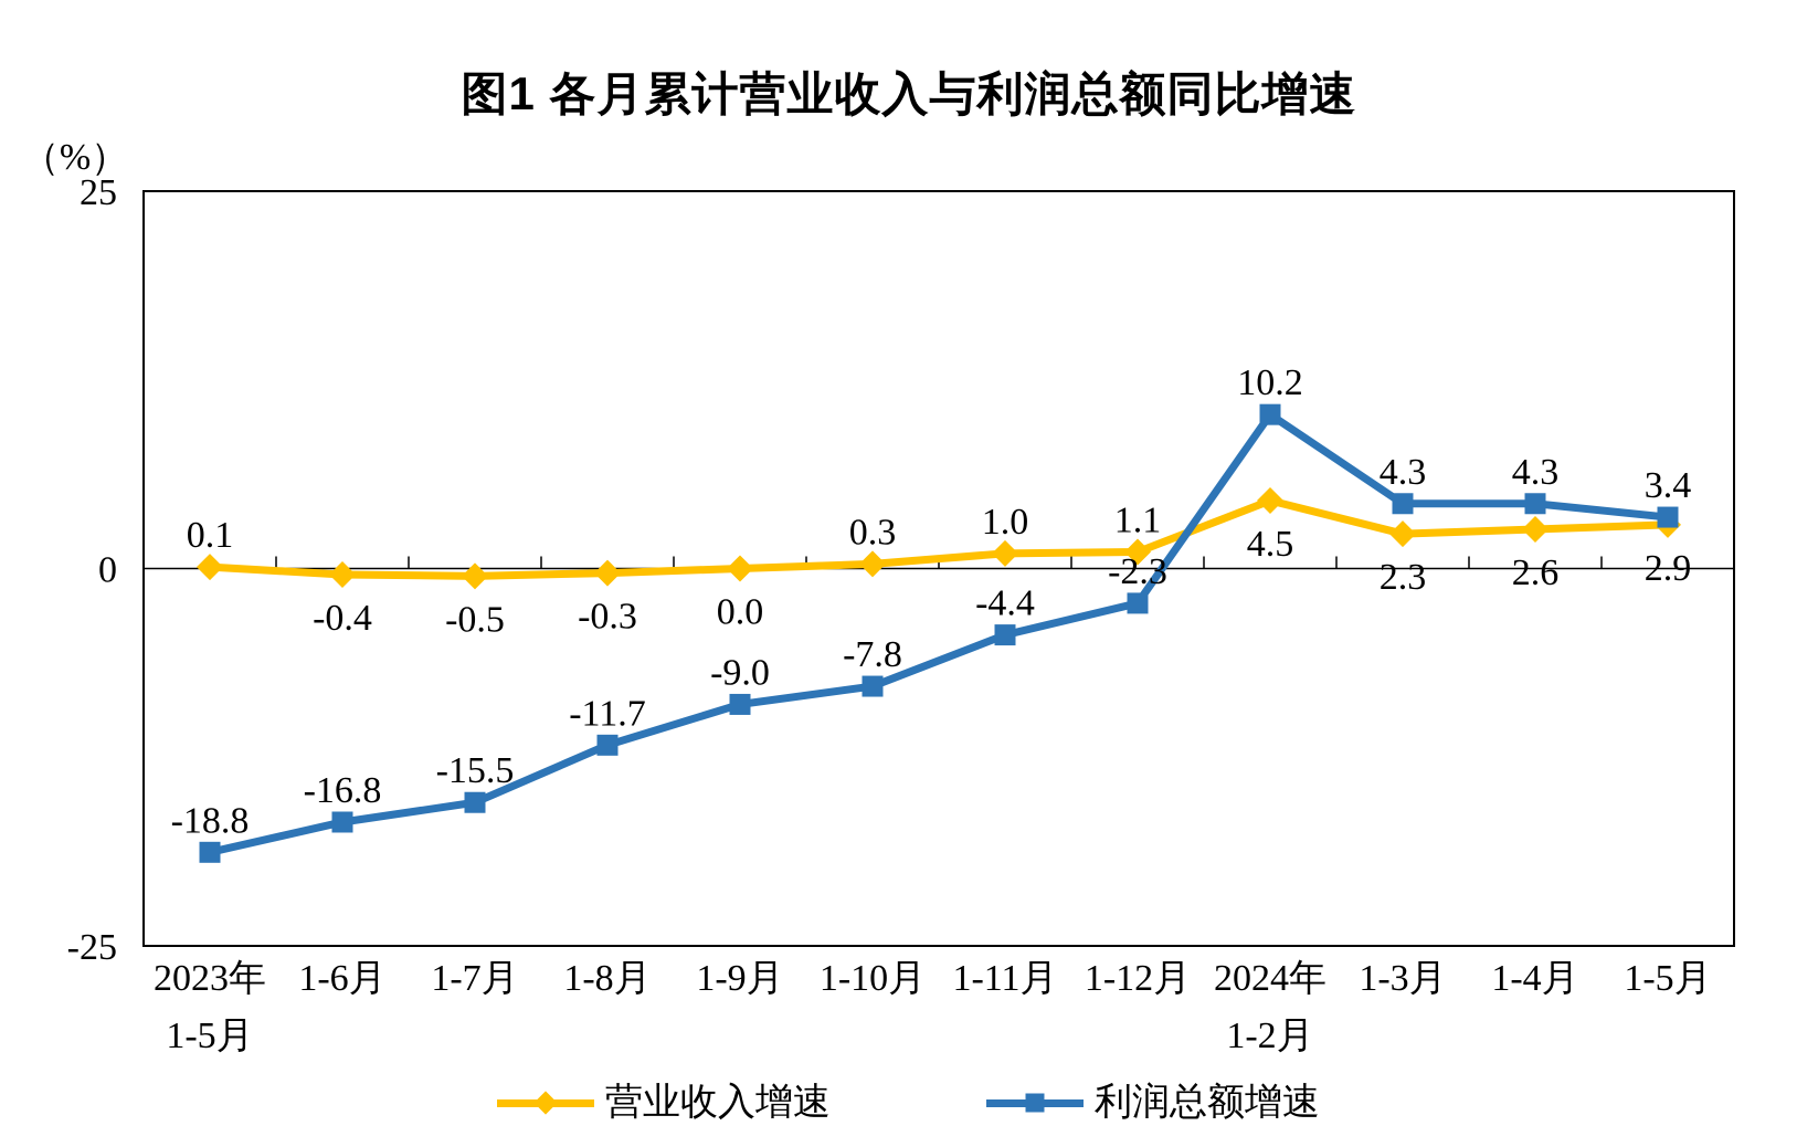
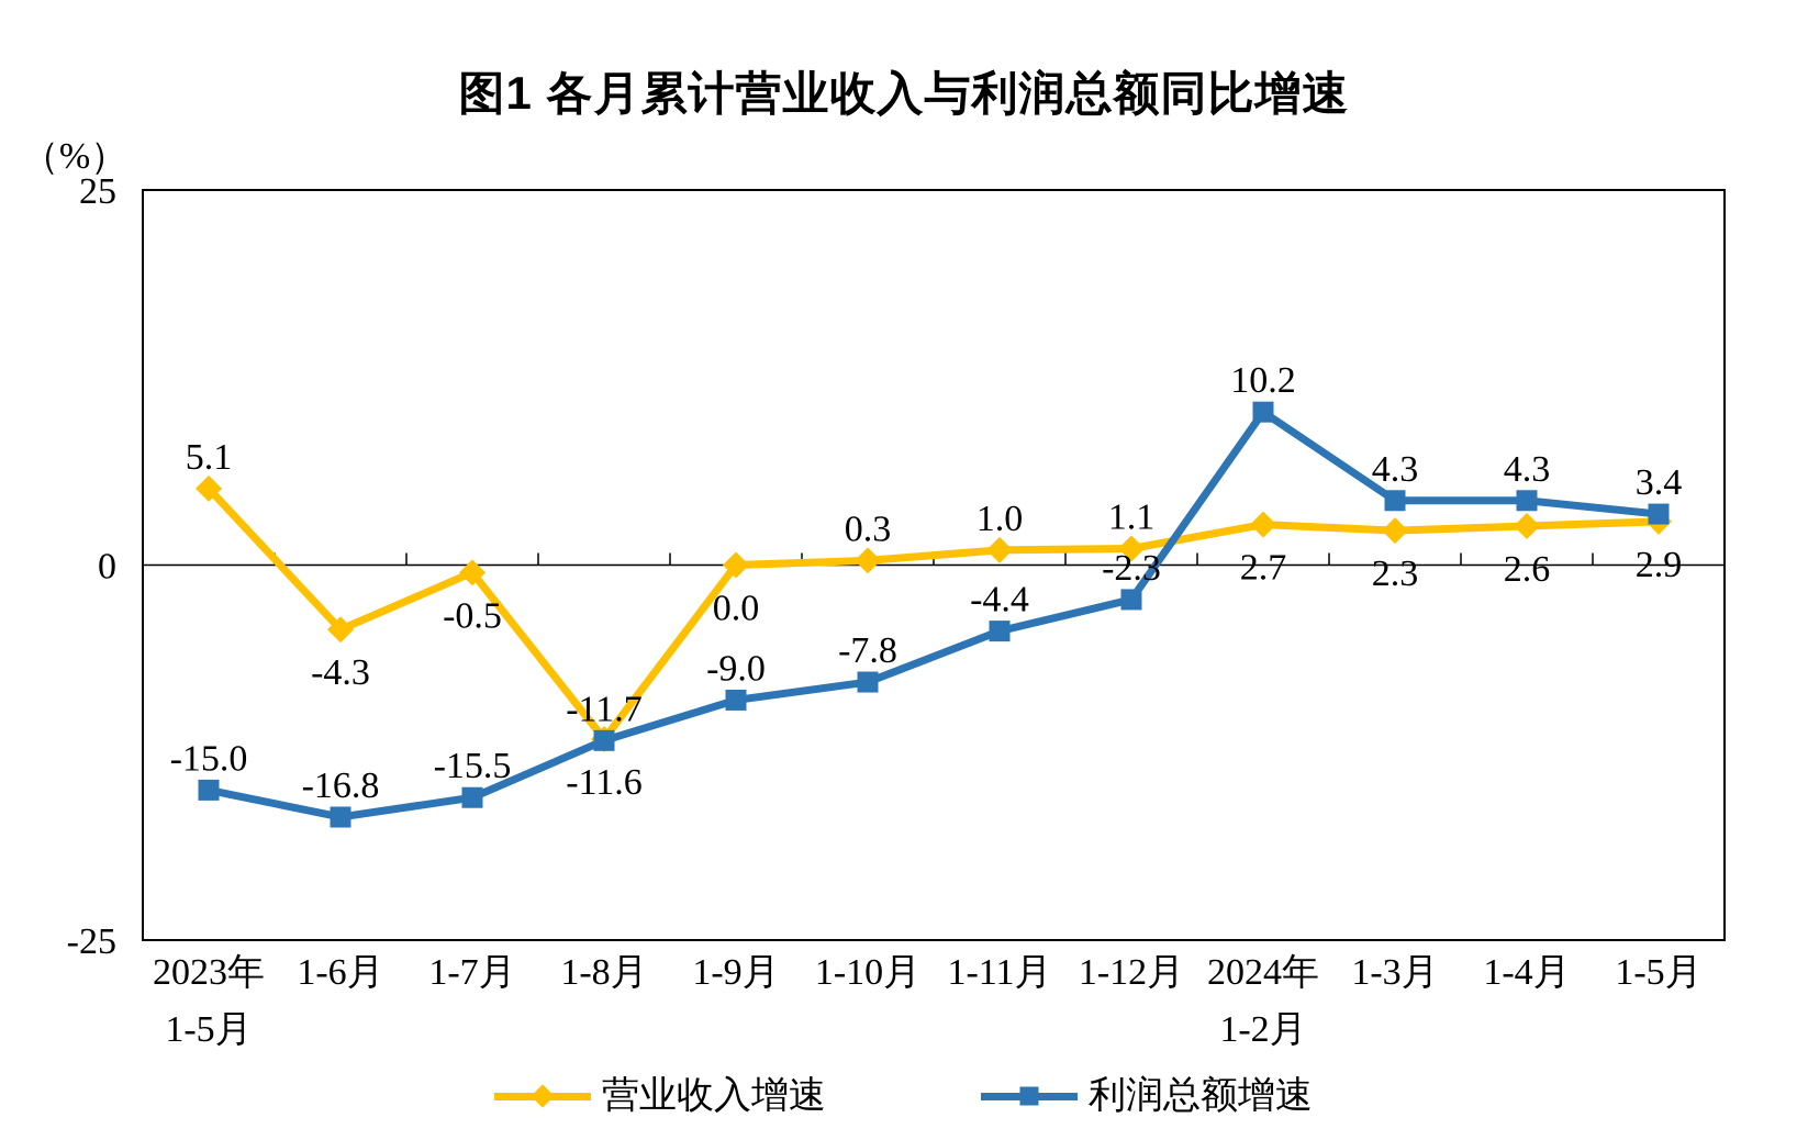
营业收入增速/2023年 1-5月: 0.1 -> 5.1
利润总额增速/2023年 1-5月: -18.8 -> -15.0
营业收入增速/1-6月: -0.4 -> -4.3
营业收入增速/1-8月: -0.3 -> -11.6
营业收入增速/2024年 1-2月: 4.5 -> 2.7
